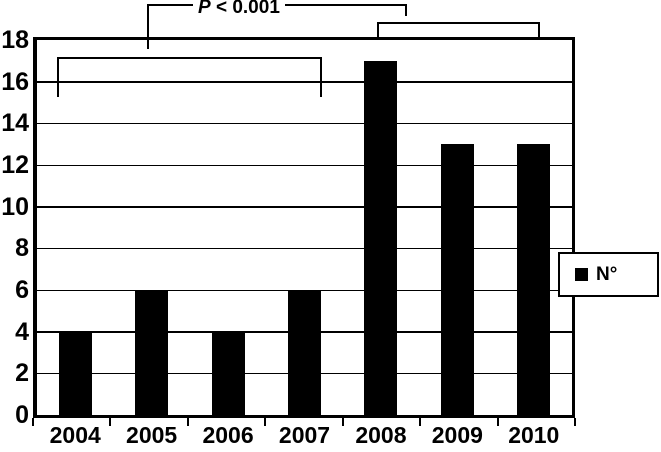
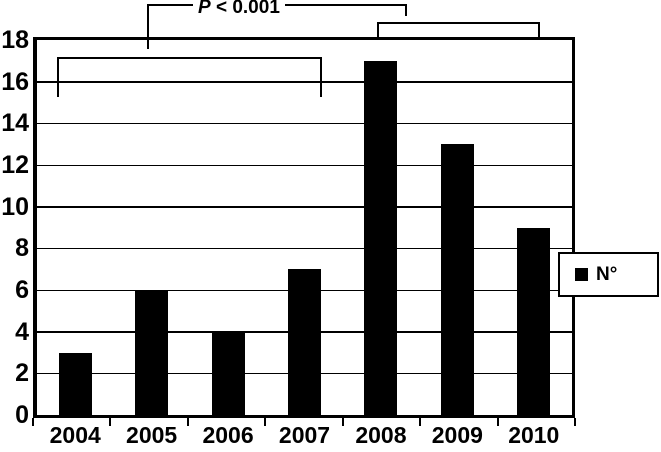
2004: 4 -> 3
2007: 6 -> 7
2010: 13 -> 9
